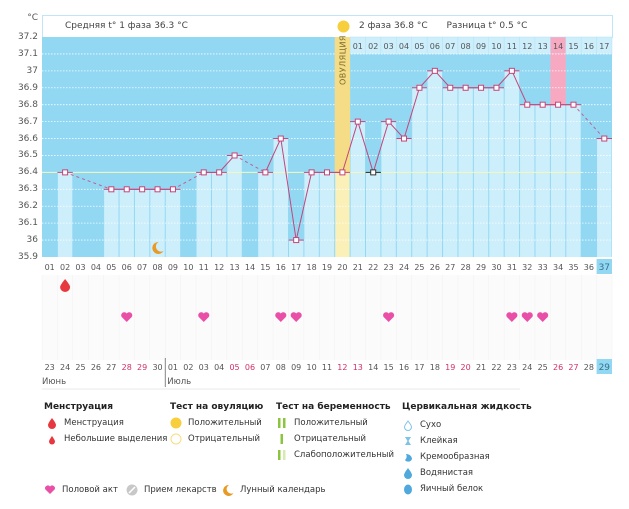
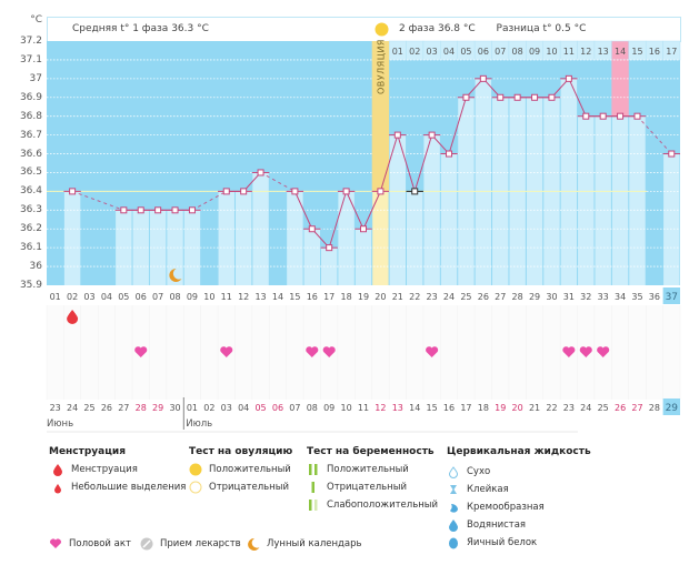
16: 36.6 -> 36.2
17: 36.0 -> 36.1
19: 36.4 -> 36.2
